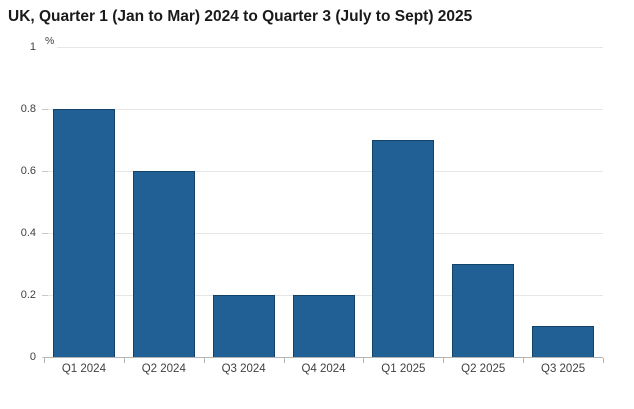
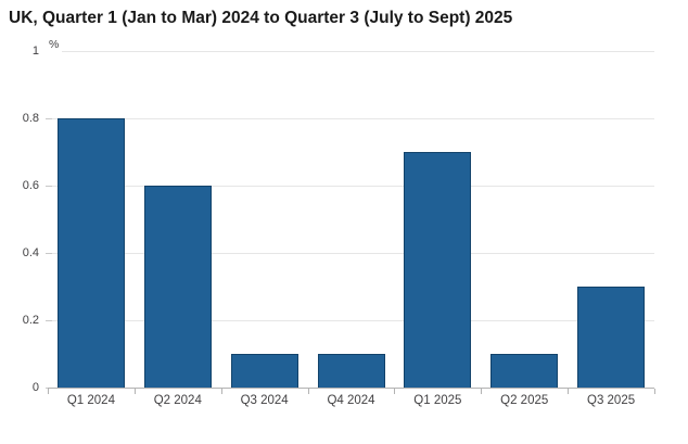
Q3 2024: 0.2 -> 0.1
Q4 2024: 0.2 -> 0.1
Q2 2025: 0.3 -> 0.1
Q3 2025: 0.1 -> 0.3
